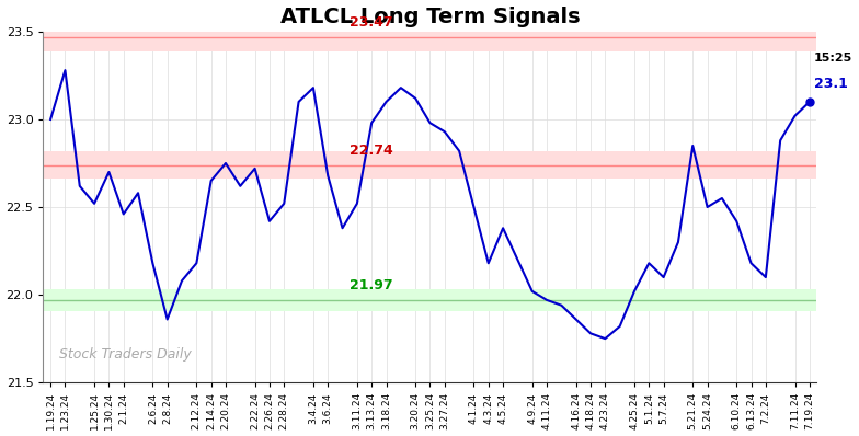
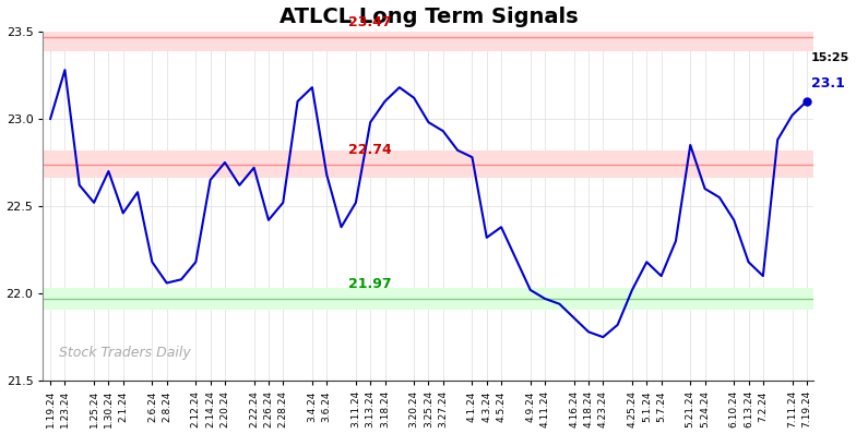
2.8.24: 21.86 -> 22.06
4.1.24: 22.50 -> 22.78
4.3.24: 22.18 -> 22.32
5.24.24: 22.50 -> 22.60
